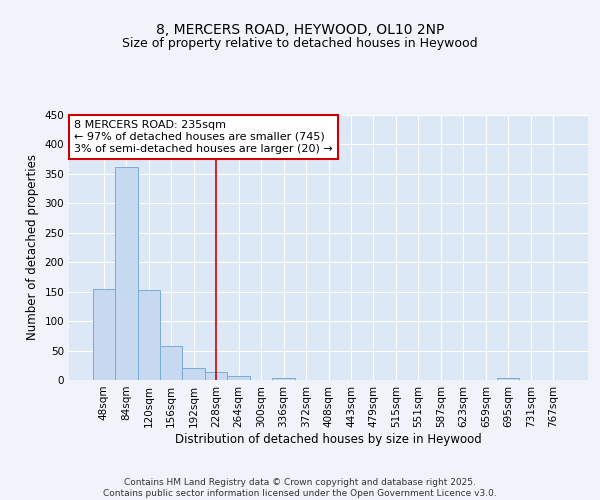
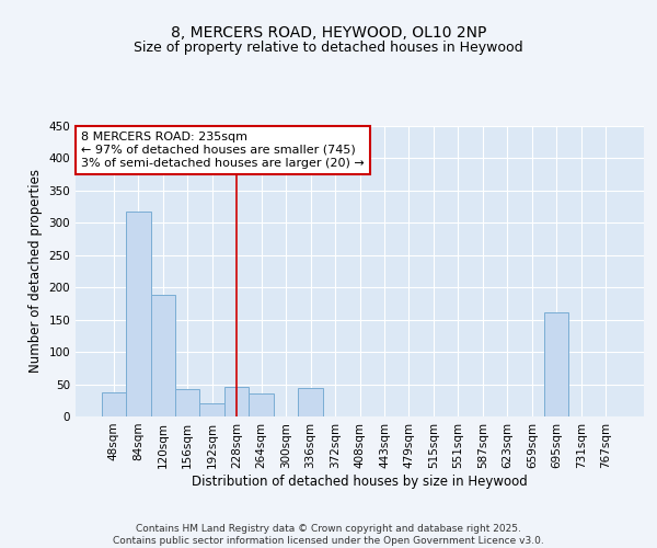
48sqm: 155 -> 38
84sqm: 362 -> 318
120sqm: 153 -> 188
156sqm: 57 -> 42
228sqm: 14 -> 46
264sqm: 6 -> 36
336sqm: 4 -> 44
695sqm: 4 -> 162
